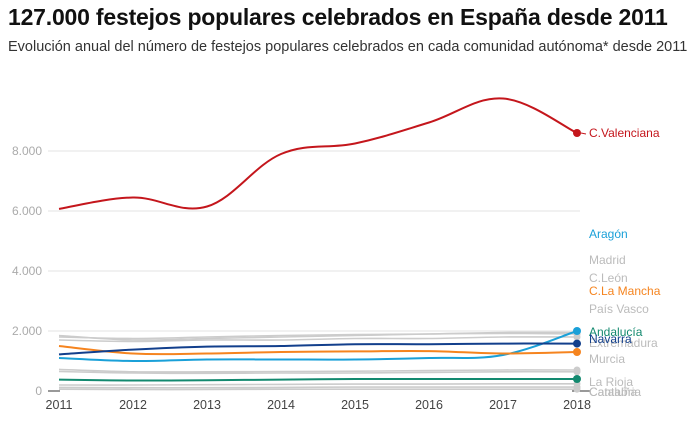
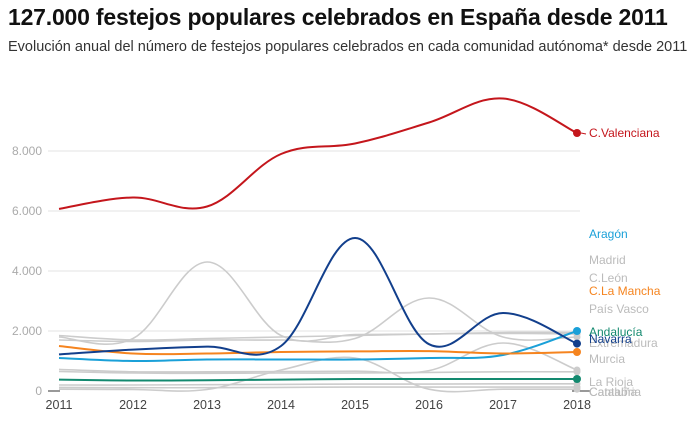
C.León/2013: 1800 -> 4300
Cataluña/2014: 100 -> 700
Navarra/2015: 1600 -> 5100
Cataluña/2015: 100 -> 1100
País Vasco/2016: 1800 -> 3100
Navarra/2017: 1600 -> 2600
Extremadura/2017: 700 -> 1600
